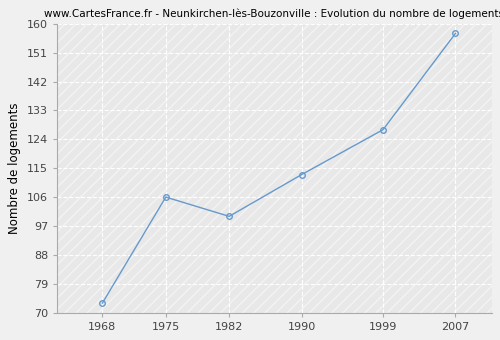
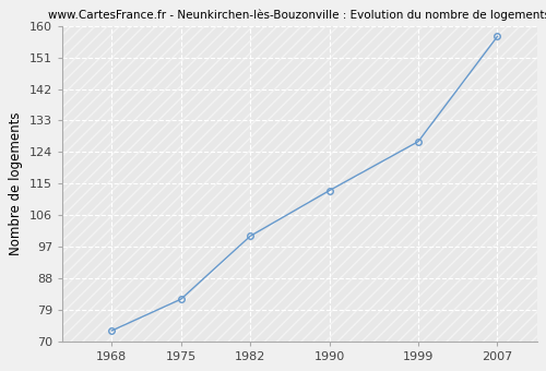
1975: 106 -> 82
